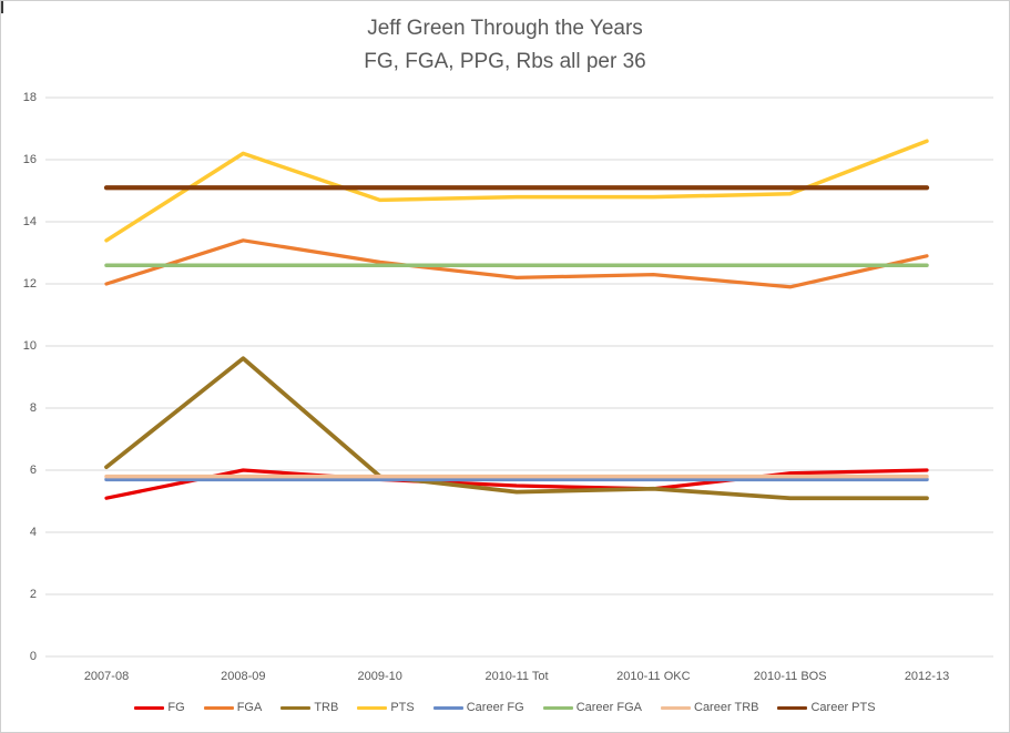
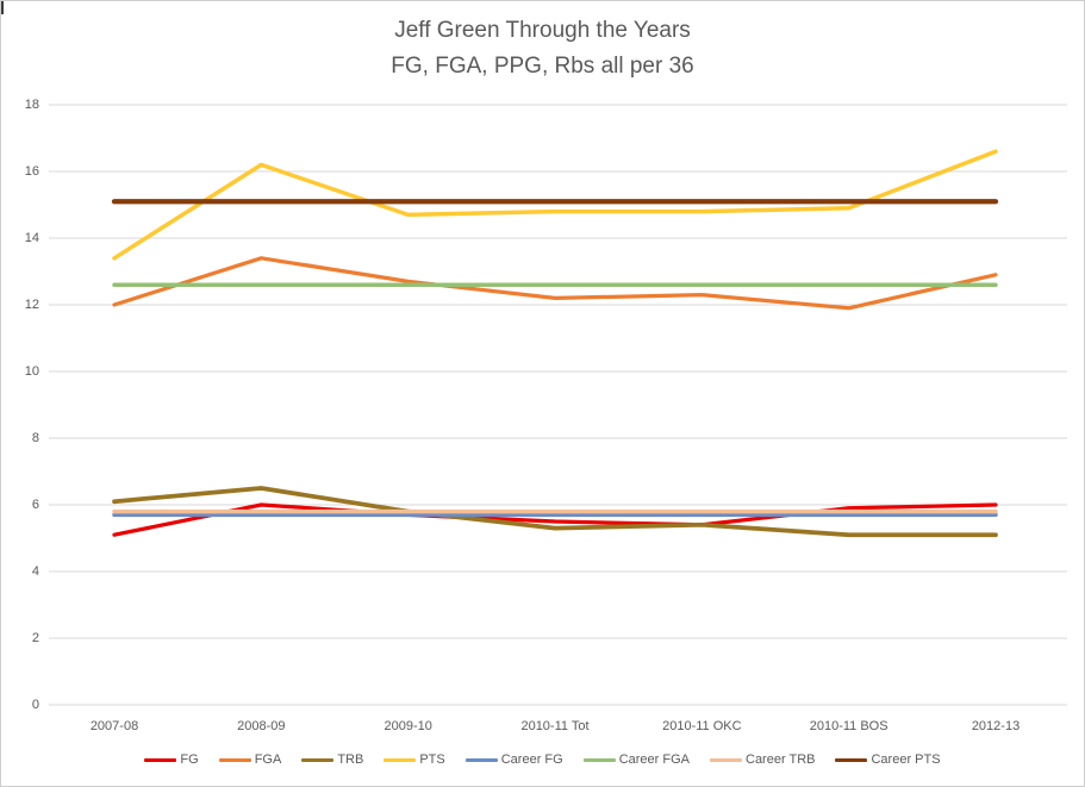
TRB/2008-09: 9.6 -> 6.5
